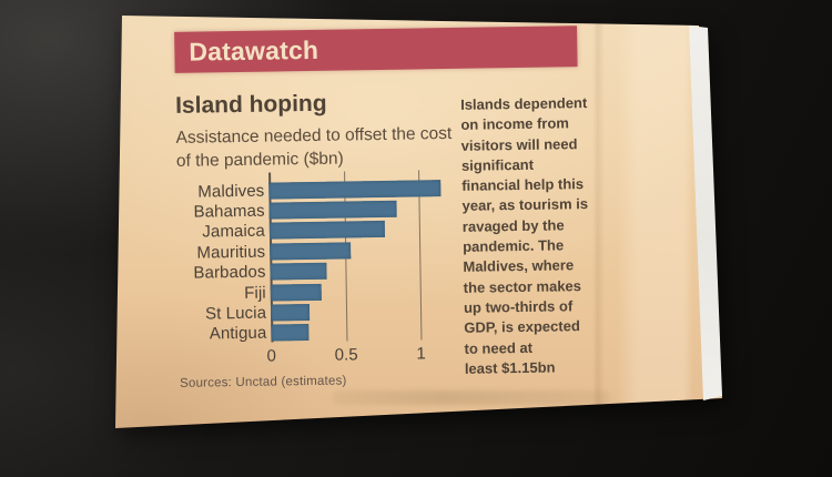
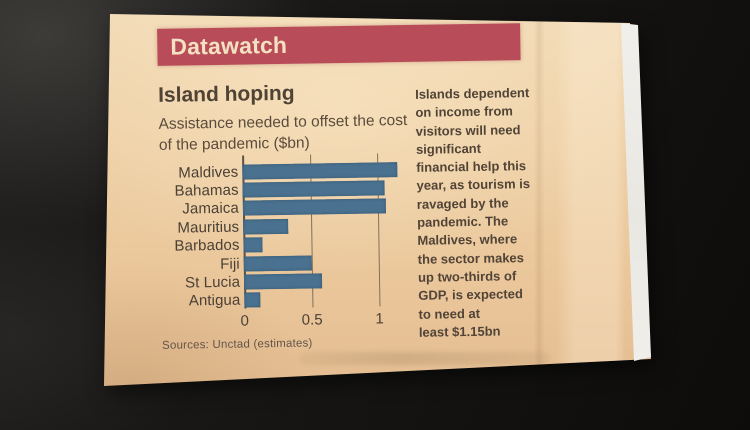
Bahamas: 0.85 -> 1.05
Jamaica: 0.77 -> 1.06
Mauritius: 0.54 -> 0.33
Barbados: 0.38 -> 0.14
Fiji: 0.34 -> 0.50
St Lucia: 0.26 -> 0.58
Antigua: 0.25 -> 0.12
